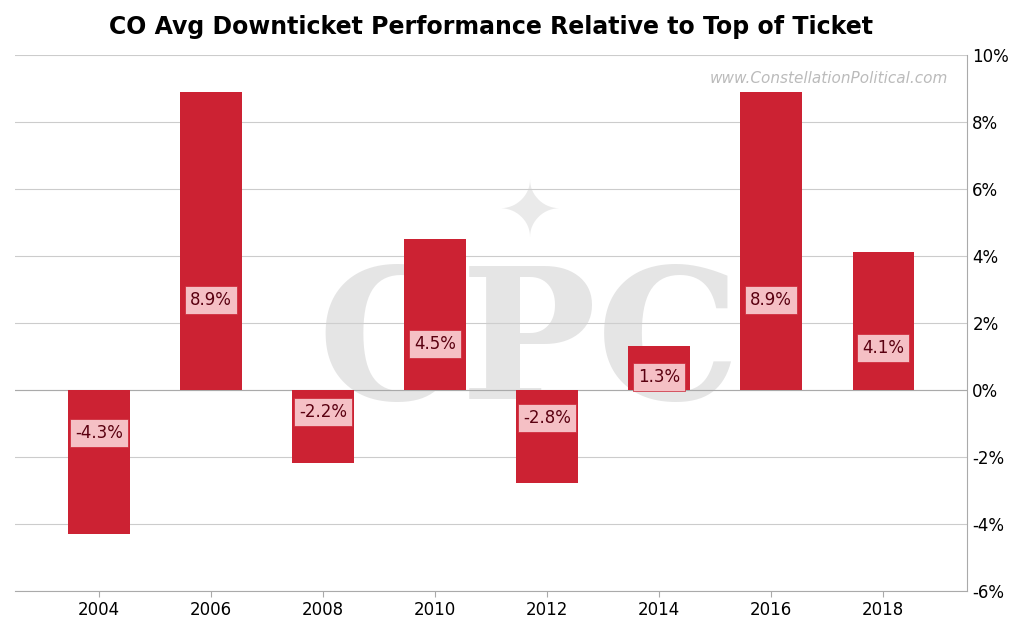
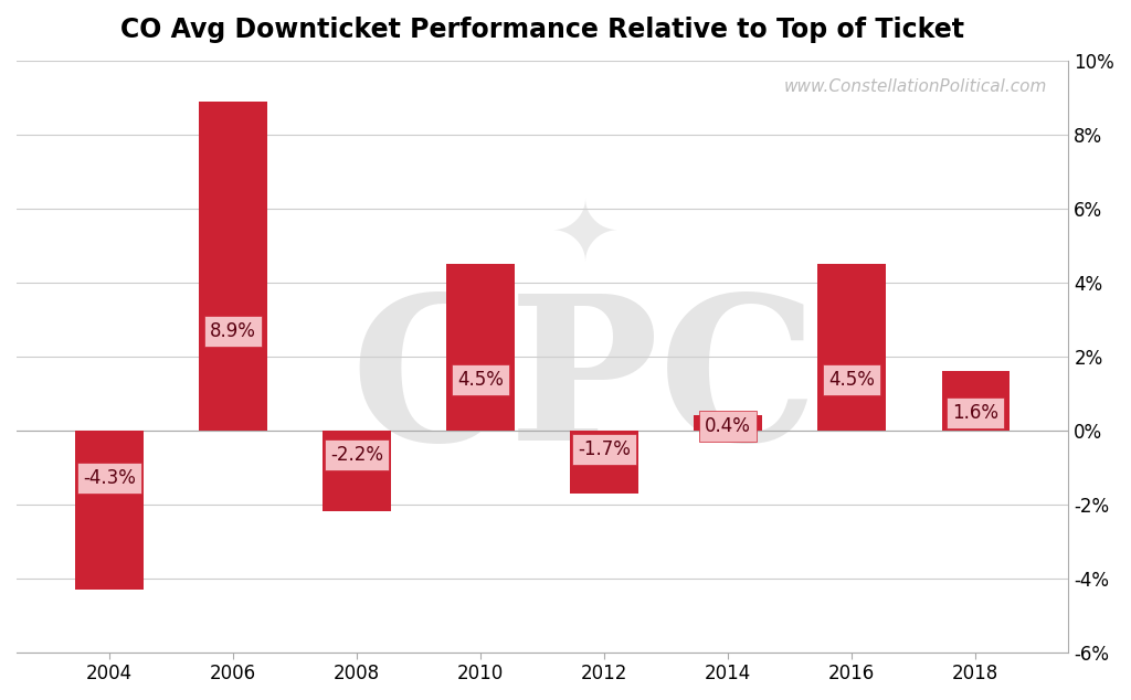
2012: -2.8% -> -1.7%
2014: 1.3% -> 0.4%
2016: 8.9% -> 4.5%
2018: 4.1% -> 1.6%
